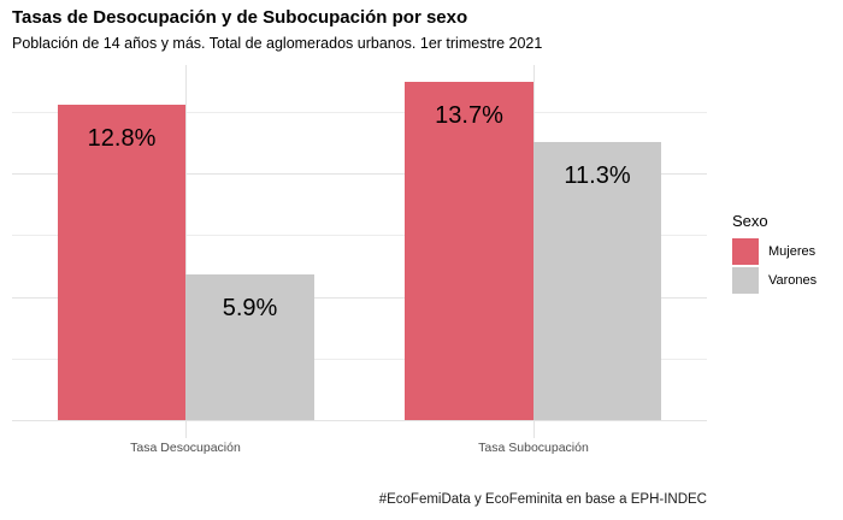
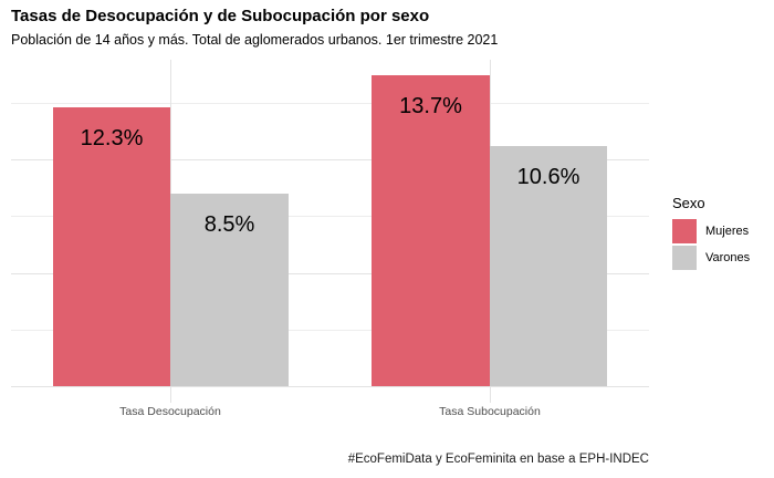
Mujeres/Tasa Desocupación: 12.8% -> 12.3%
Varones/Tasa Desocupación: 5.9% -> 8.5%
Varones/Tasa Subocupación: 11.3% -> 10.6%
